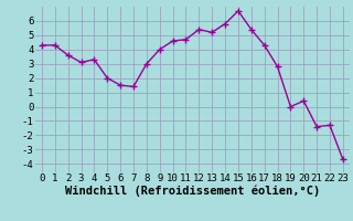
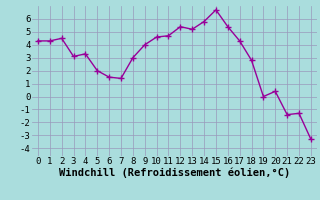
2: 3.6 -> 4.5
23: -3.7 -> -3.3
